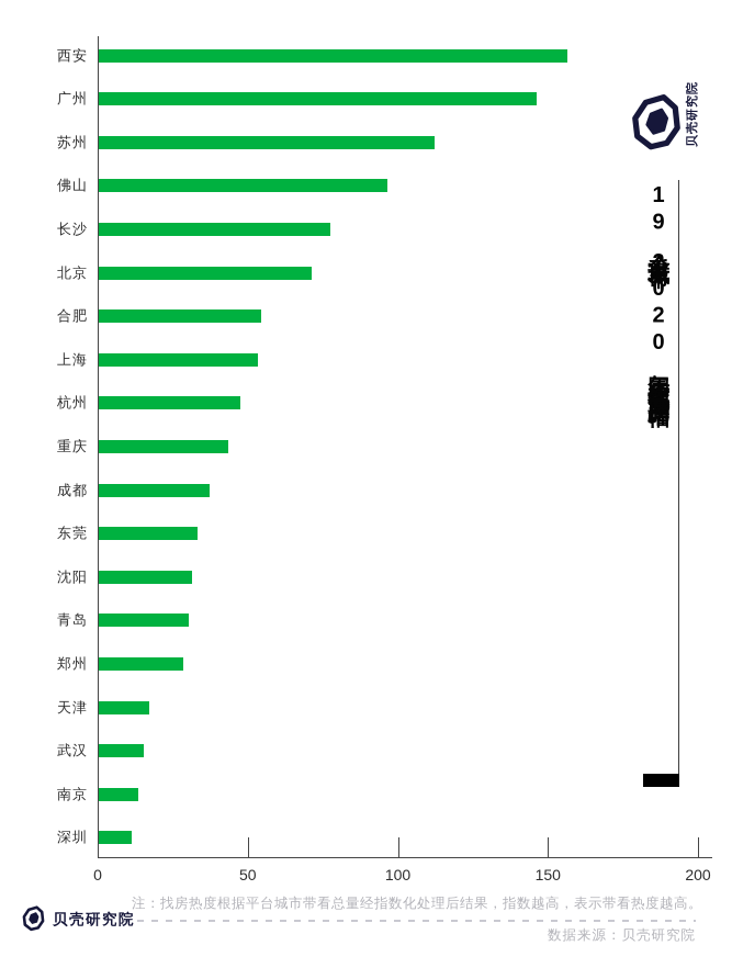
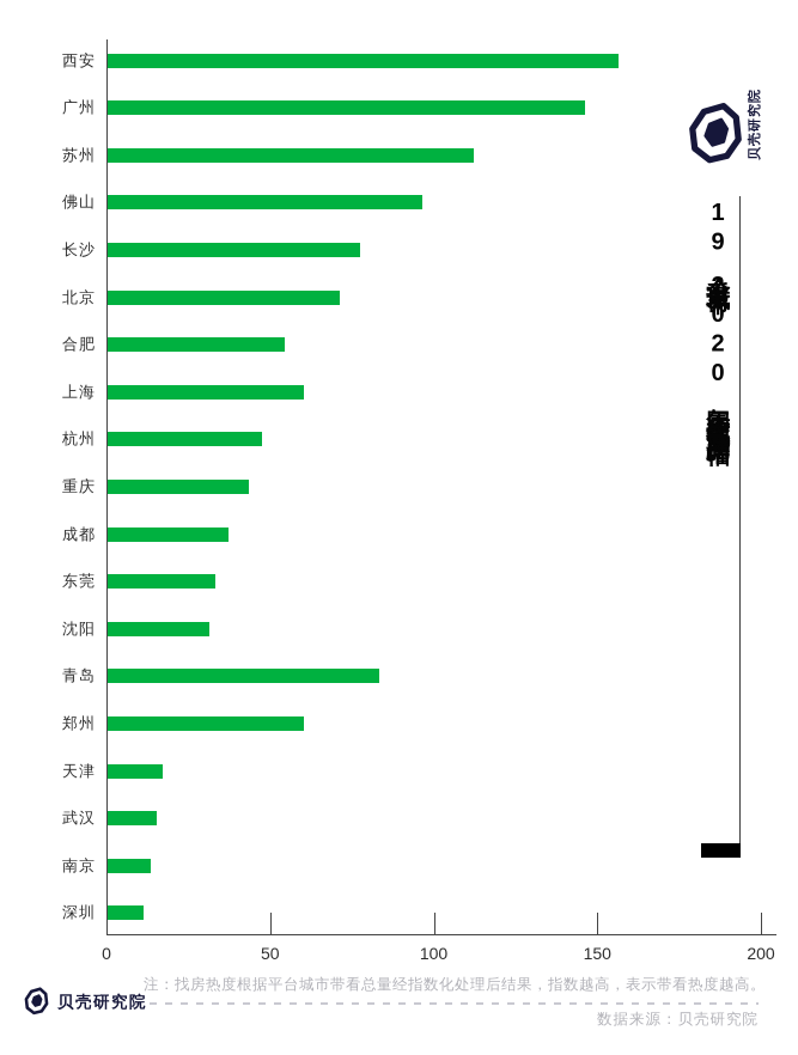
上海: 53 -> 60
青岛: 30 -> 83
郑州: 28 -> 60
